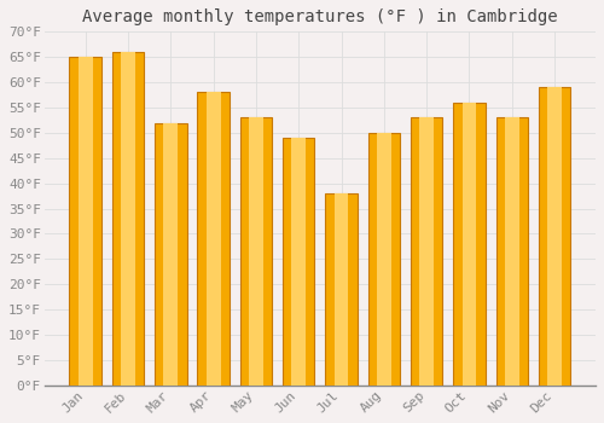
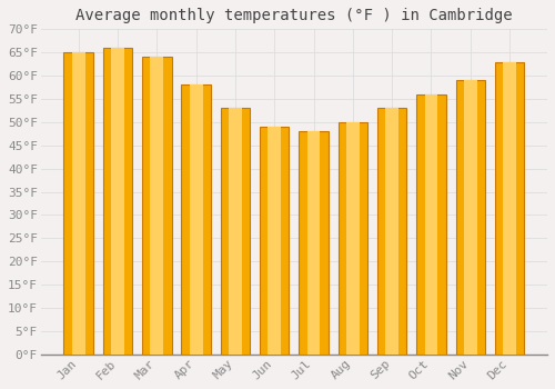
Mar: 52°F -> 64°F
Jul: 38°F -> 48°F
Nov: 53°F -> 59°F
Dec: 59°F -> 63°F
